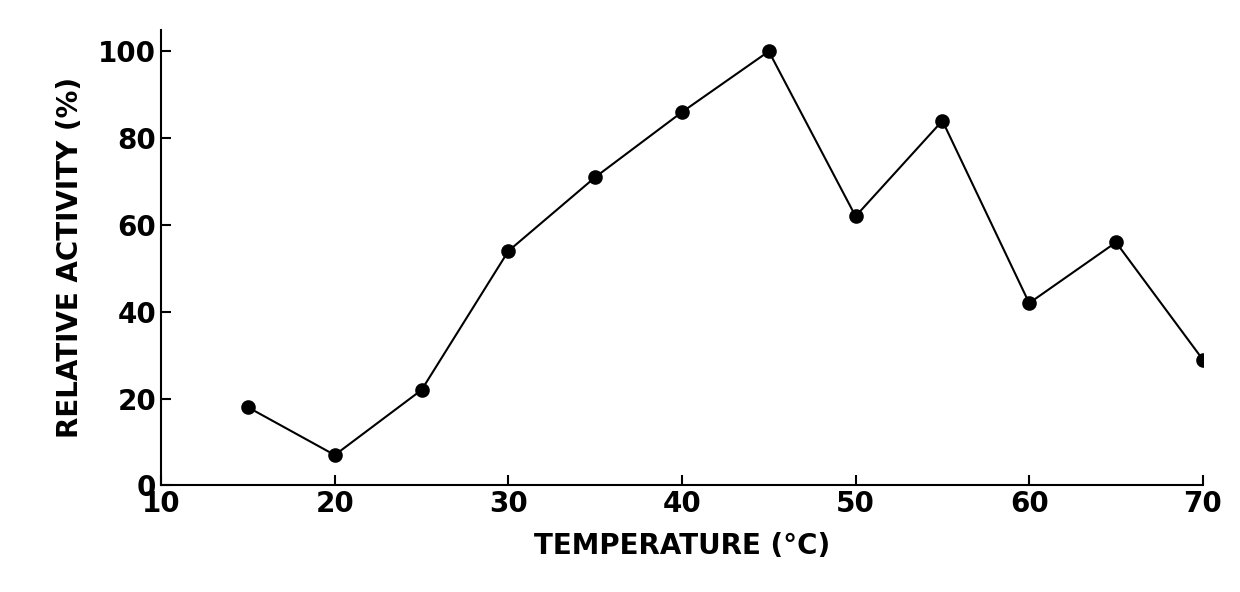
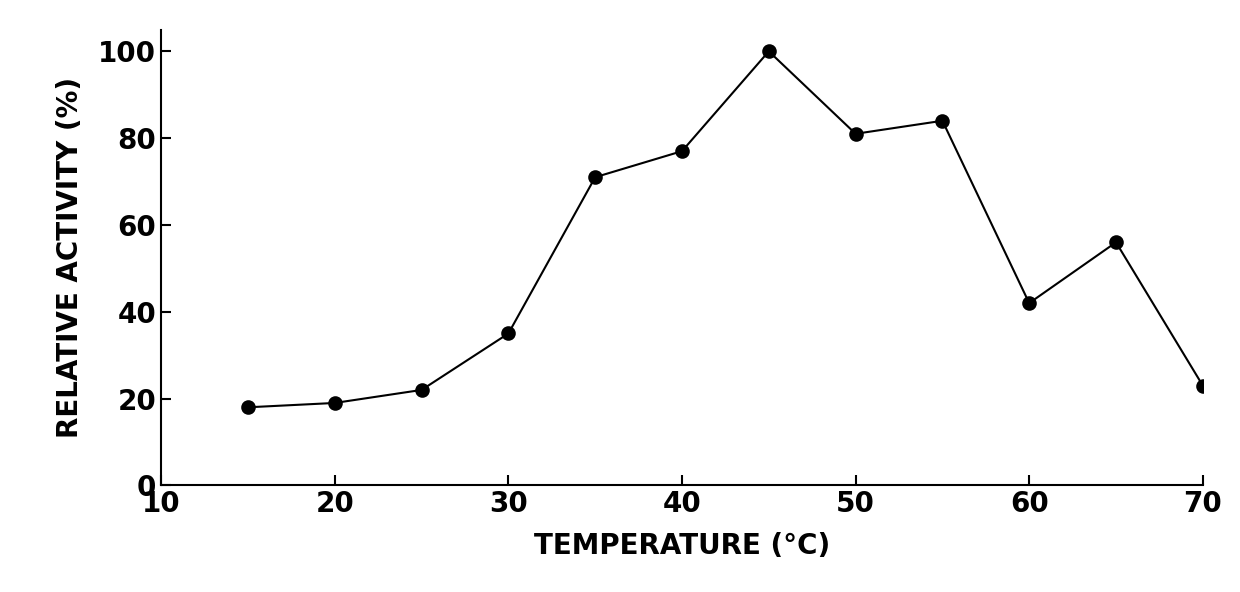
20: 7 -> 19
30: 54 -> 35
40: 86 -> 77
50: 62 -> 81
70: 29 -> 23
